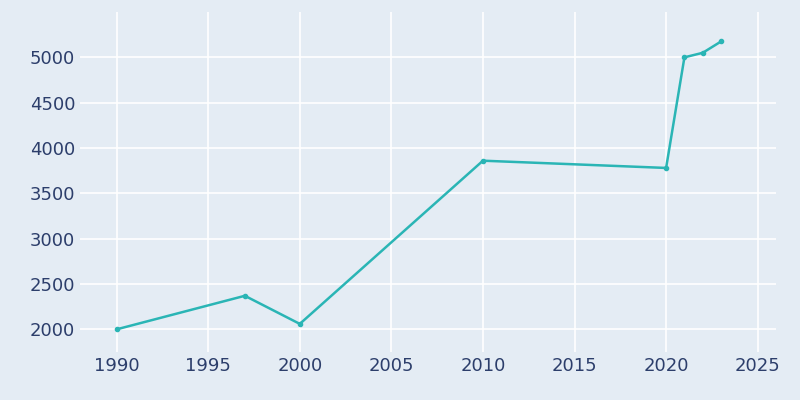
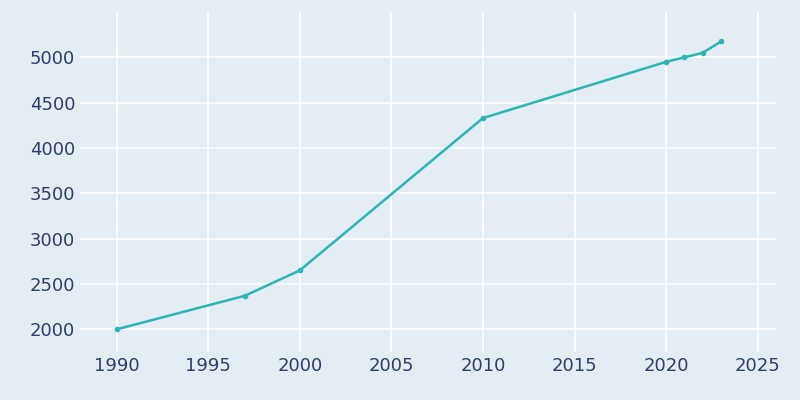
2000: 2060 -> 2650
2010: 3860 -> 4330
2020: 3780 -> 4950
